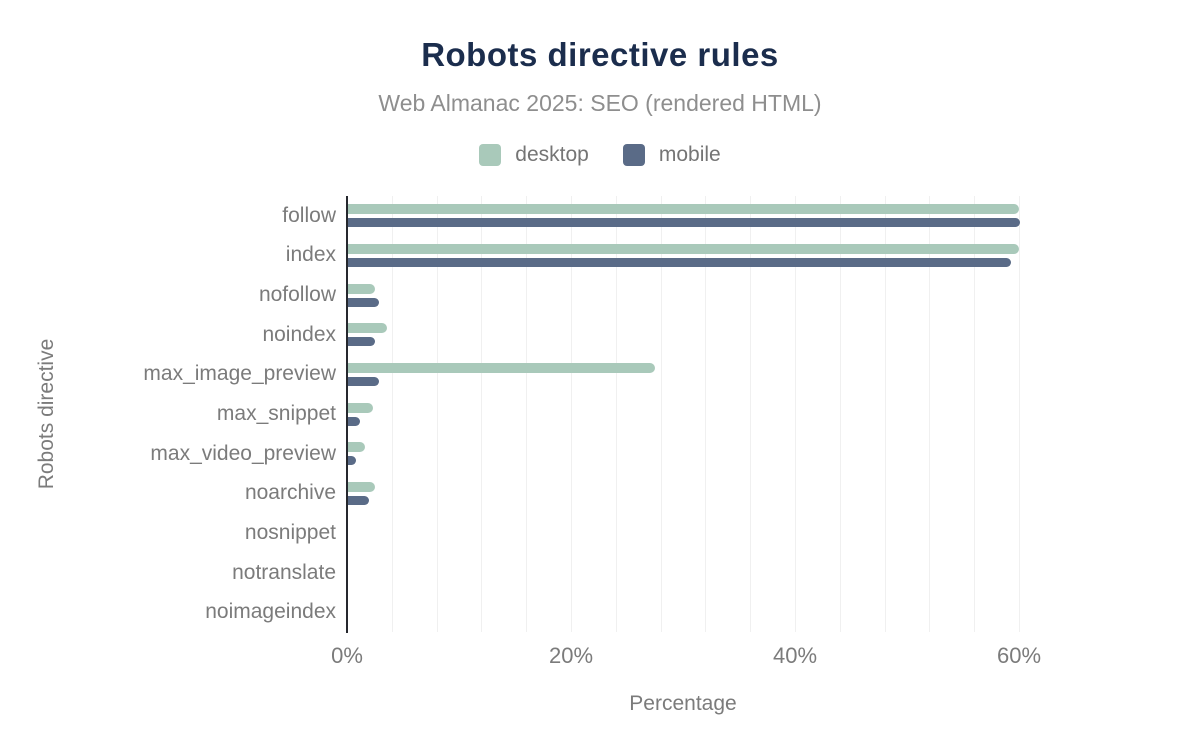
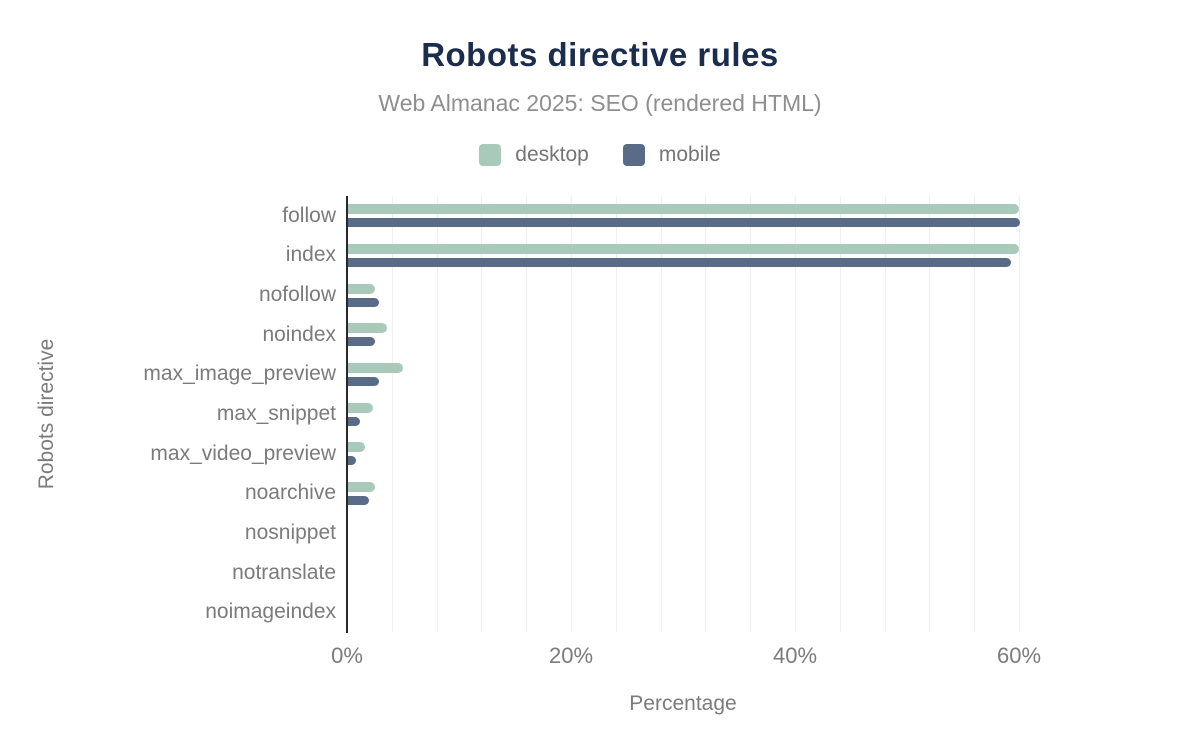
desktop/max_image_preview: 27.4% -> 4.9%
